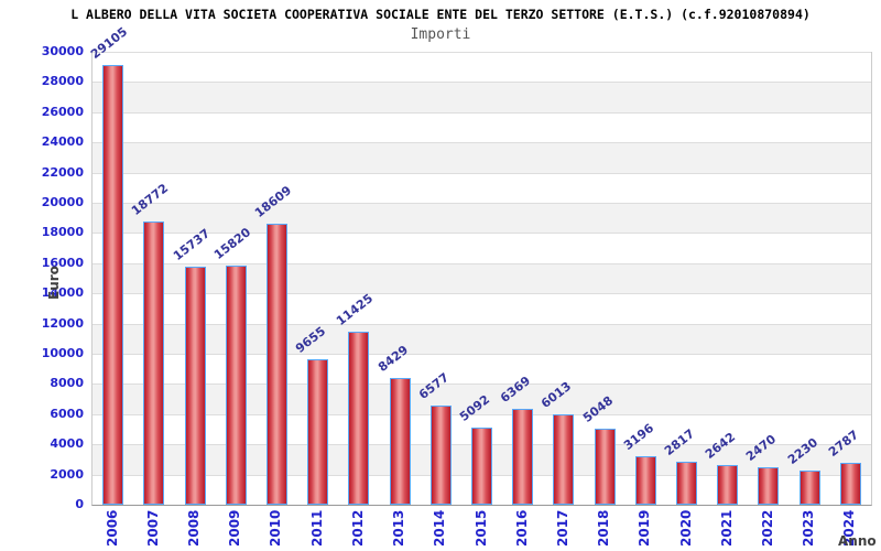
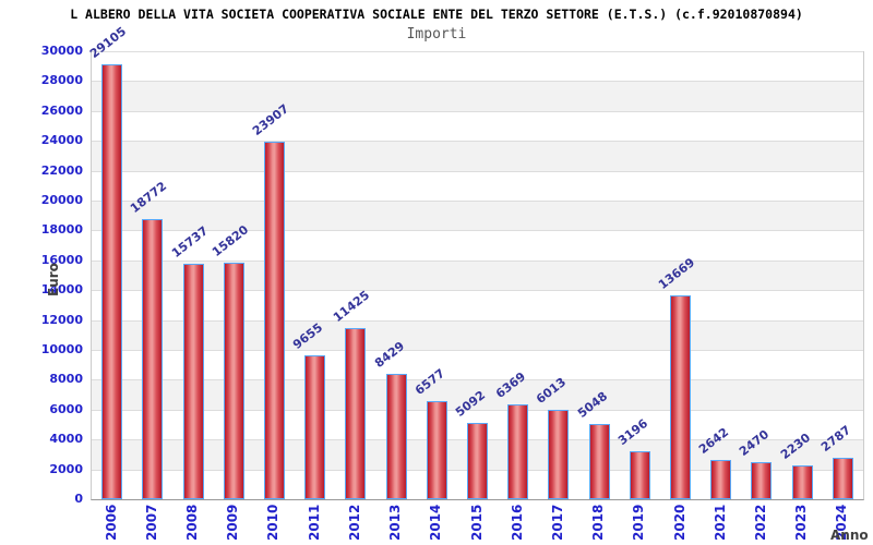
2010: 18609 -> 23907
2020: 2817 -> 13669
